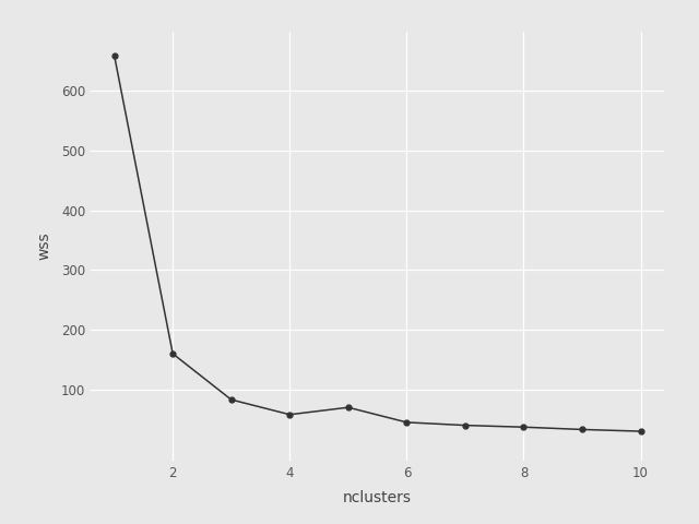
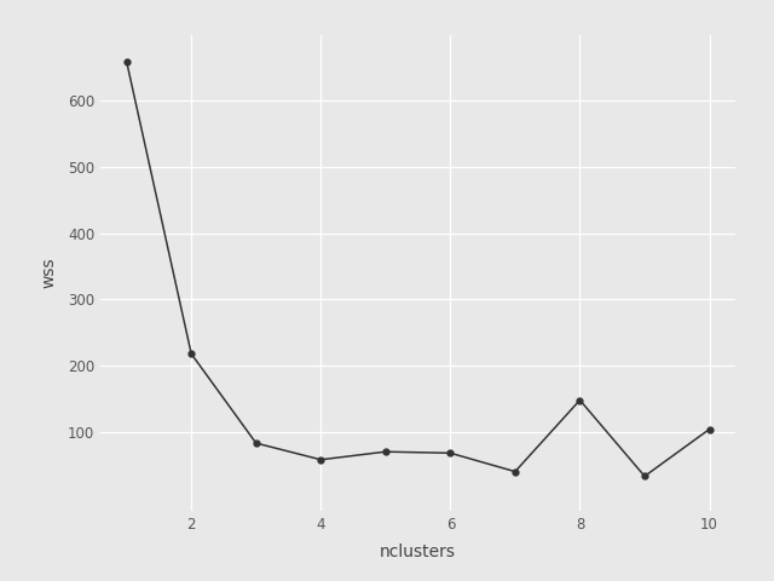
2: 160 -> 218
6: 45 -> 68
8: 37 -> 148
10: 30 -> 104
